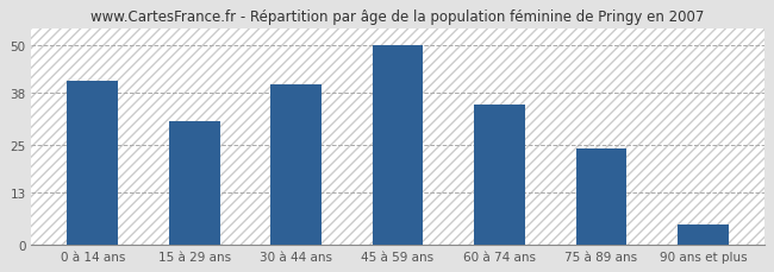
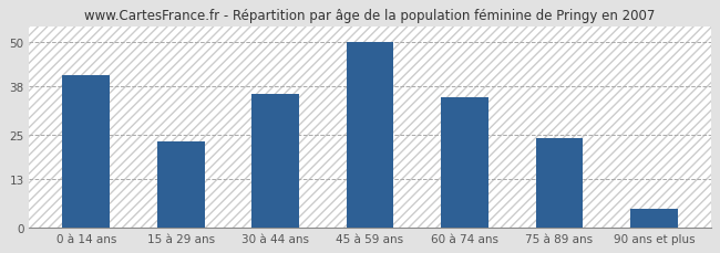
15 à 29 ans: 31 -> 23
30 à 44 ans: 40 -> 36
